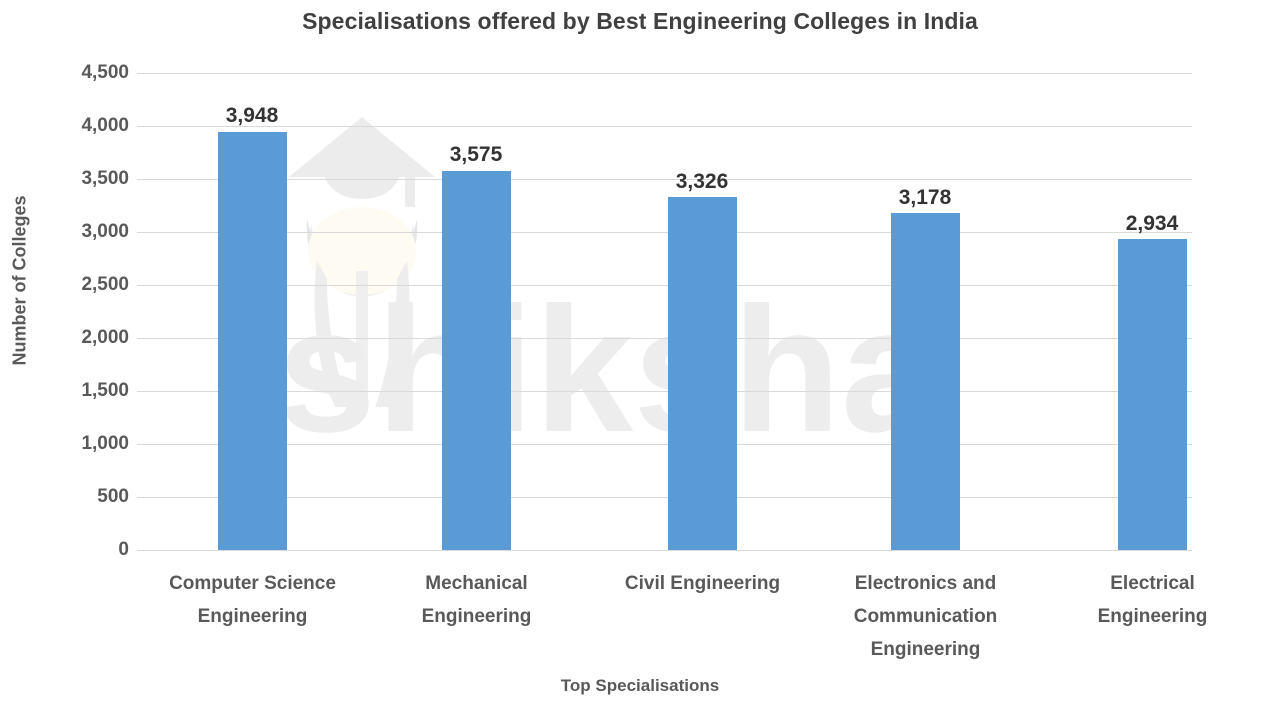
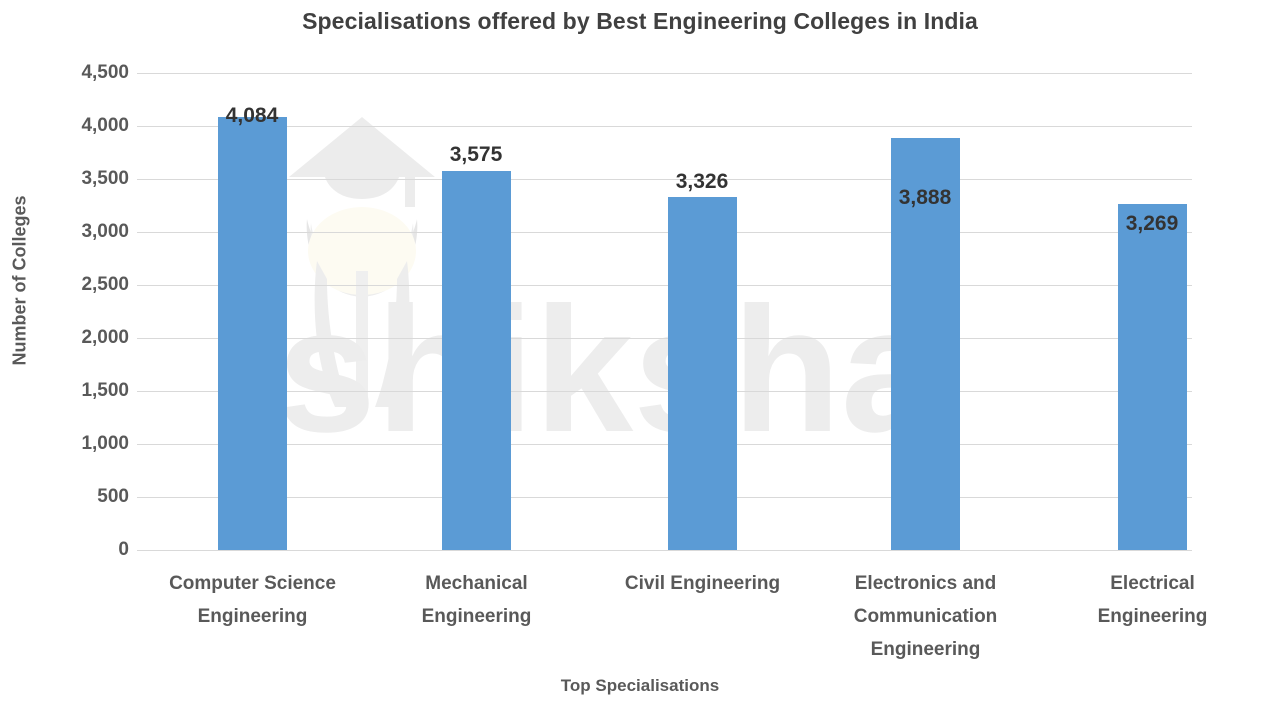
Computer Science Engineering: 3,948 -> 4,084
Electronics and Communication Engineering: 3,178 -> 3,888
Electrical Engineering: 2,934 -> 3,269
